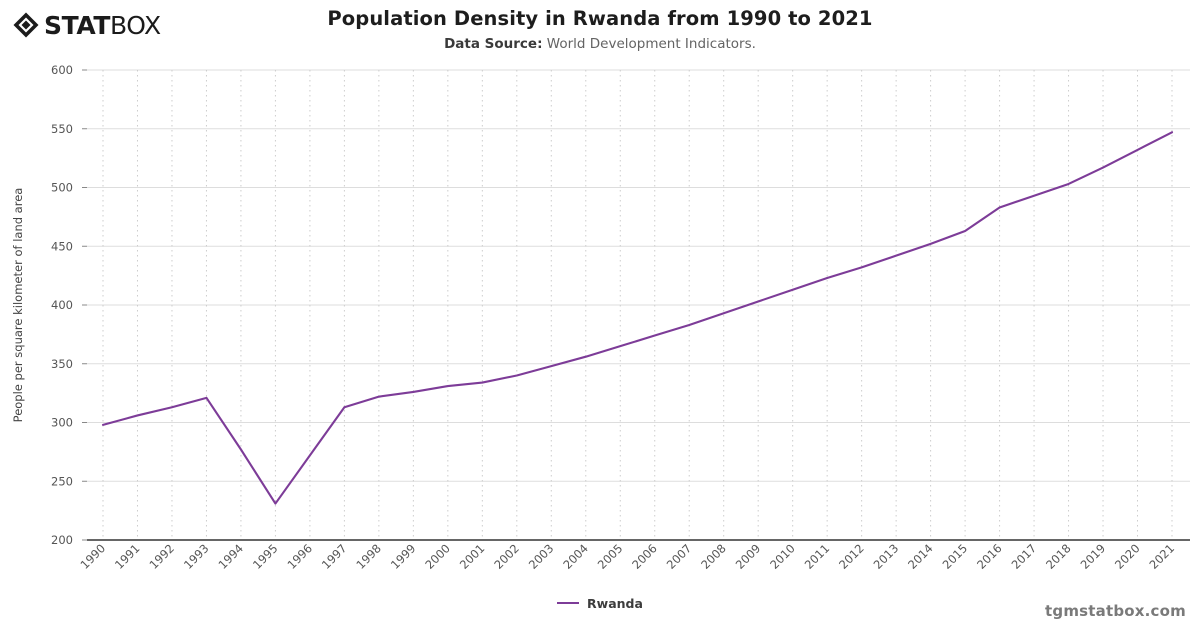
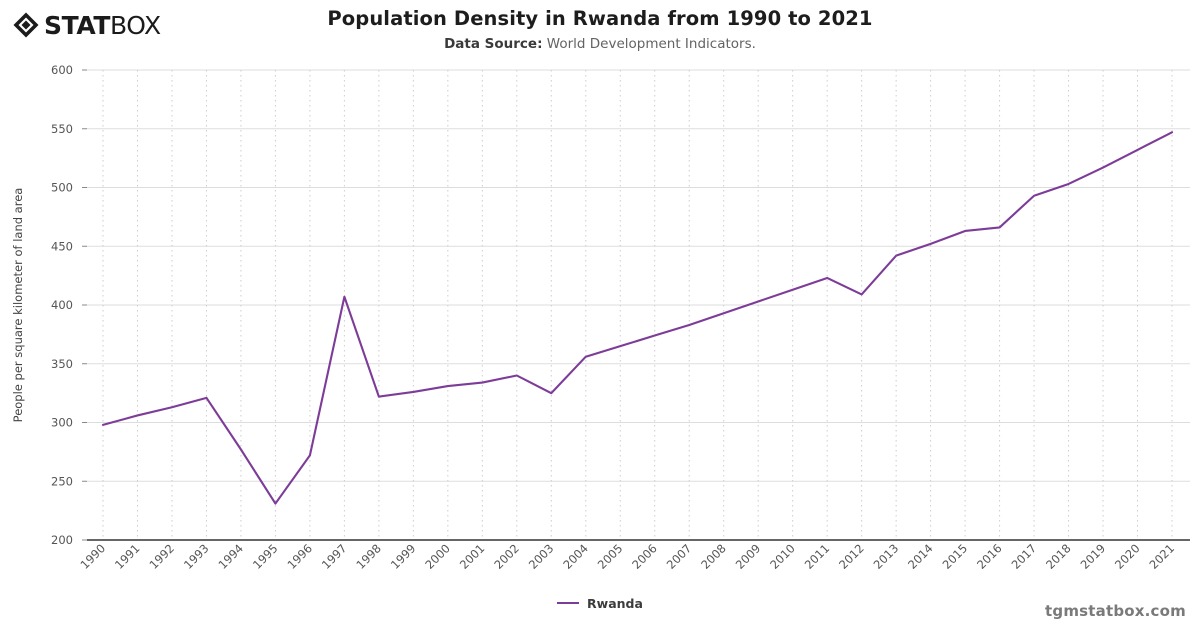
1997: 313 -> 407
2003: 348 -> 325
2012: 432 -> 409
2016: 483 -> 466
